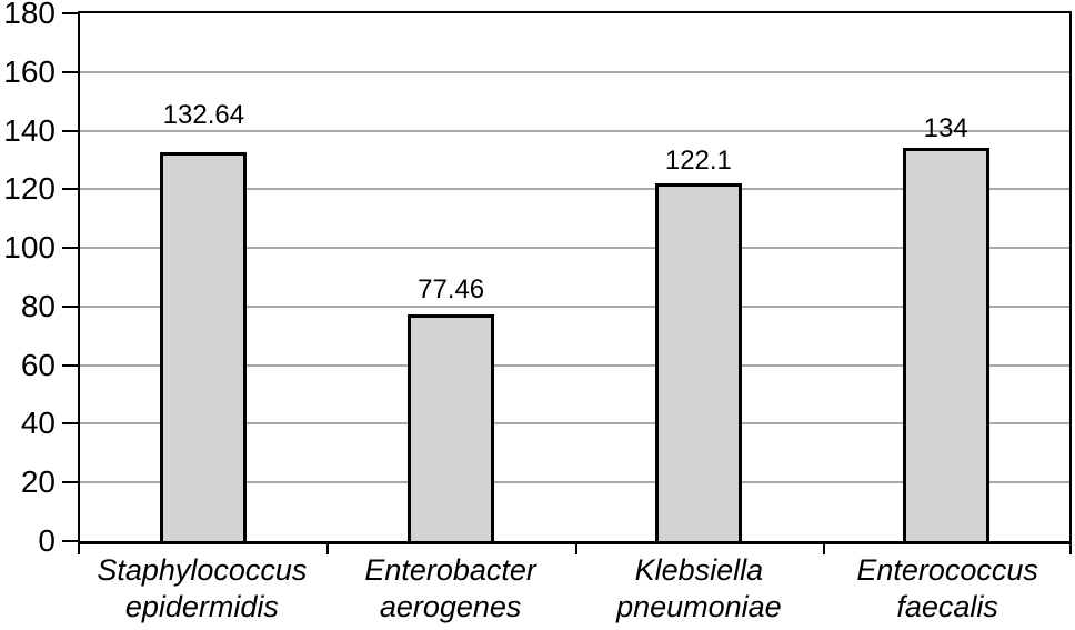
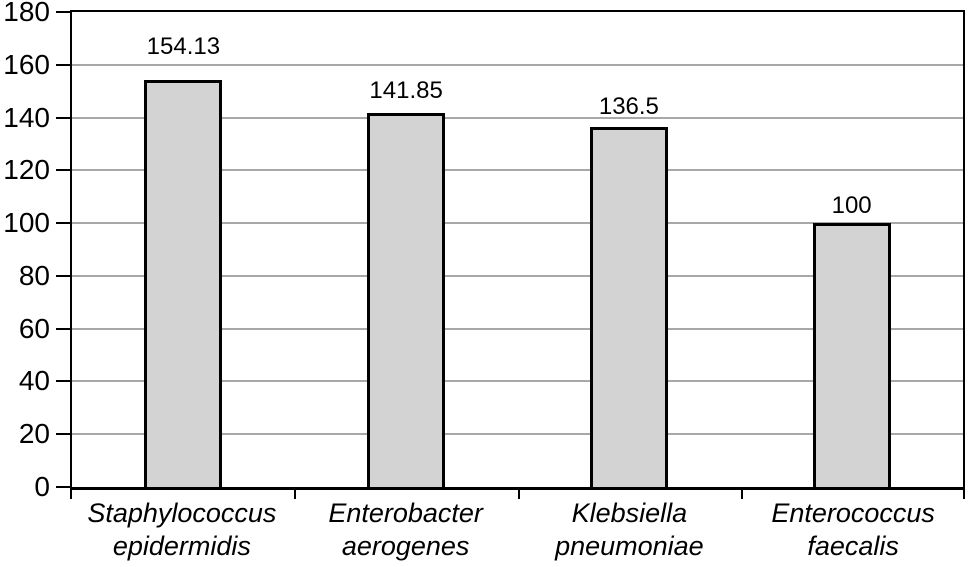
Staphylococcus epidermidis: 132.64 -> 154.13
Enterobacter aerogenes: 77.46 -> 141.85
Klebsiella pneumoniae: 122.1 -> 136.5
Enterococcus faecalis: 134 -> 100
